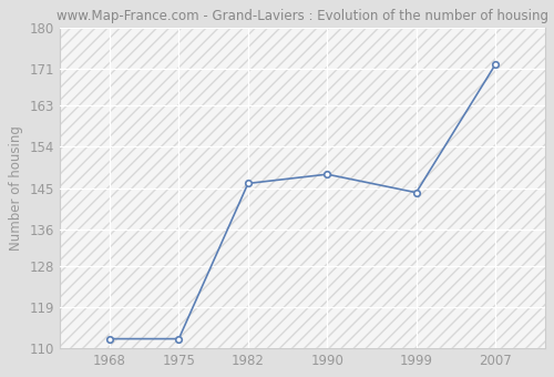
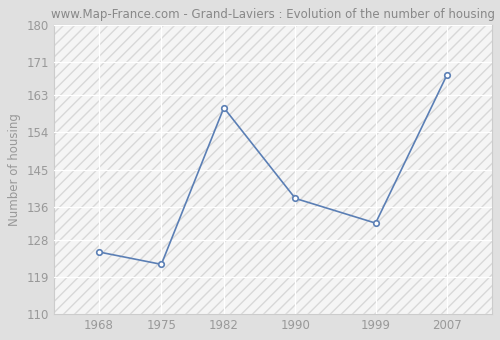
1968: 112 -> 125
1975: 112 -> 122
1982: 146 -> 160
1990: 148 -> 138
1999: 144 -> 132
2007: 172 -> 168
